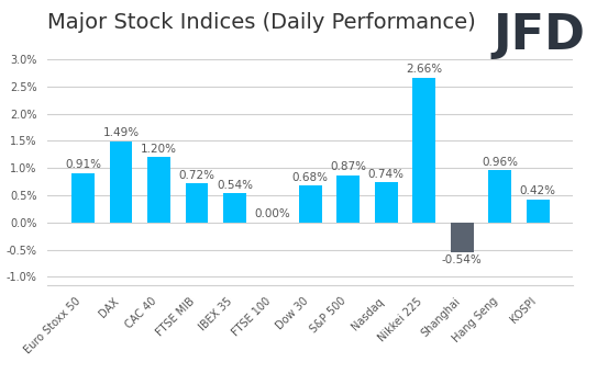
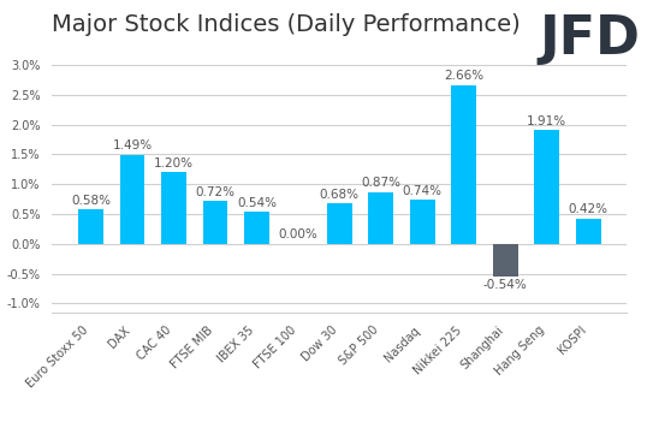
Euro Stoxx 50: 0.91% -> 0.58%
Hang Seng: 0.96% -> 1.91%
